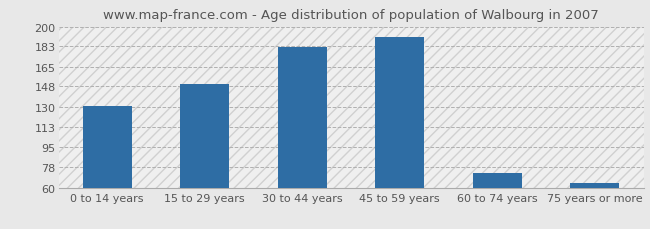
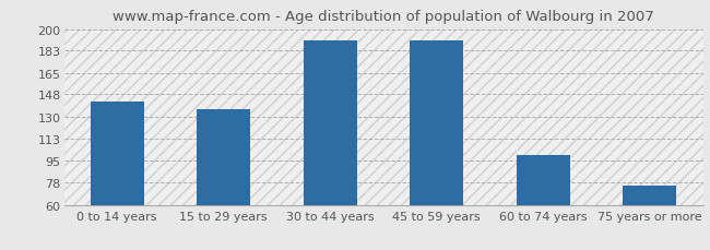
0 to 14 years: 131 -> 142
15 to 29 years: 150 -> 136
30 to 44 years: 182 -> 191
60 to 74 years: 73 -> 100
75 years or more: 64 -> 75
